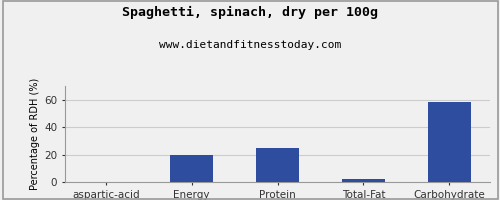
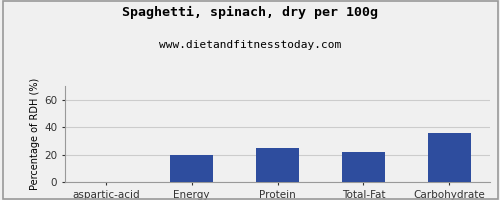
Total-Fat: 2 -> 22
Carbohydrate: 58 -> 36
